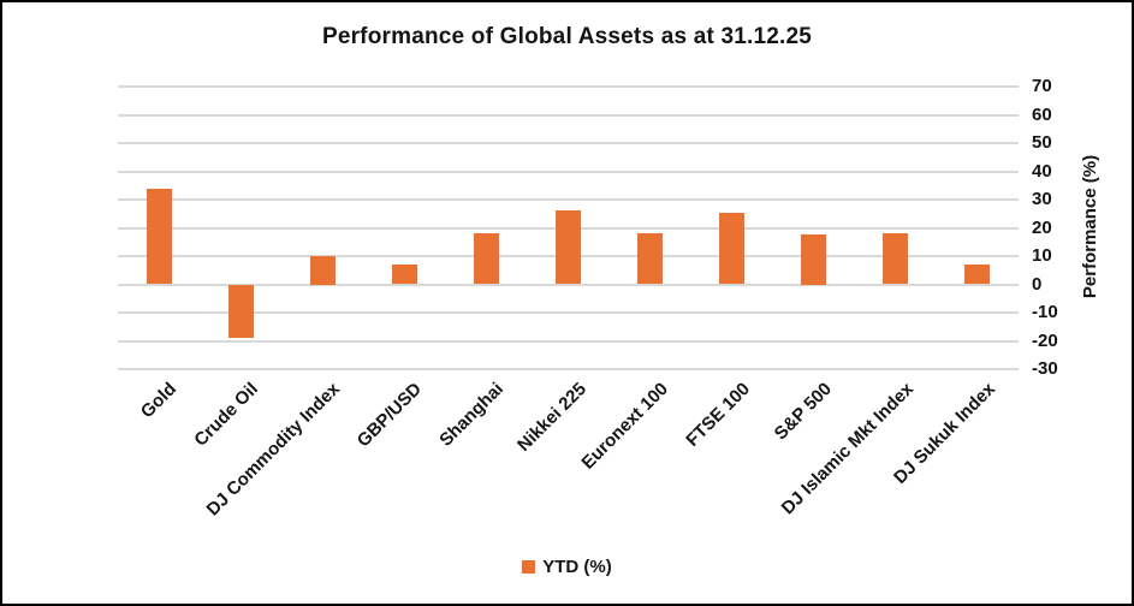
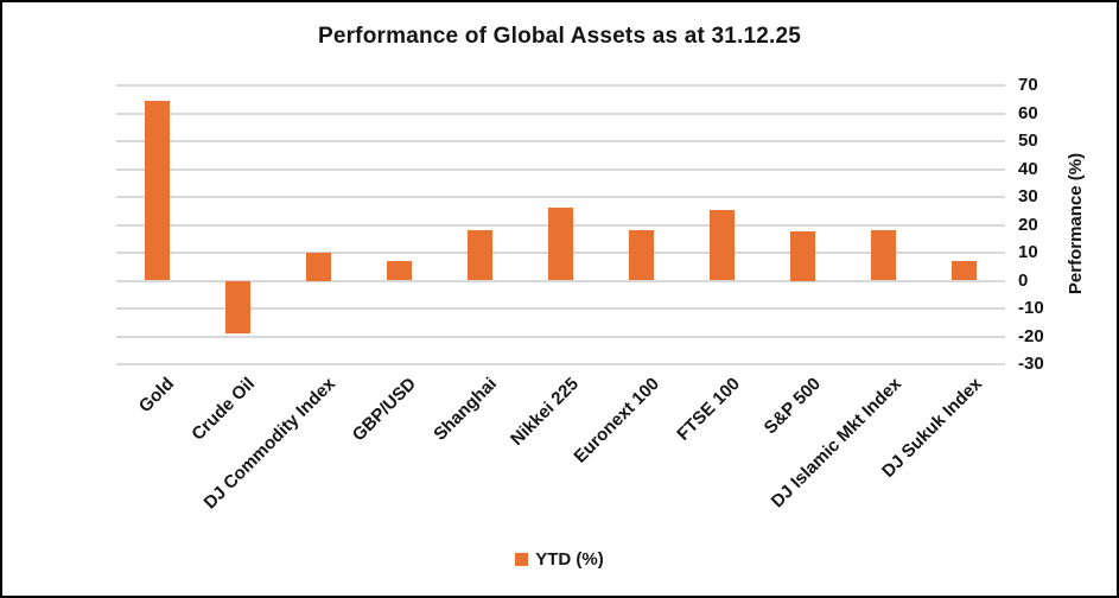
Gold: 34 -> 64
